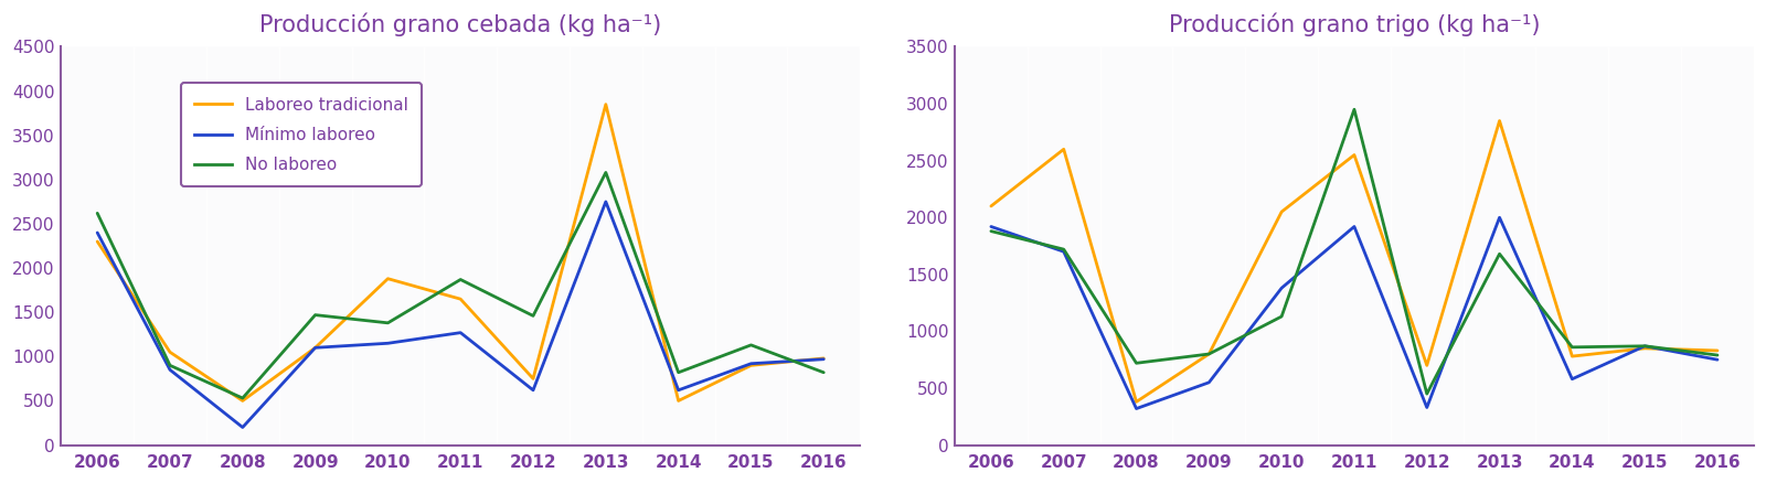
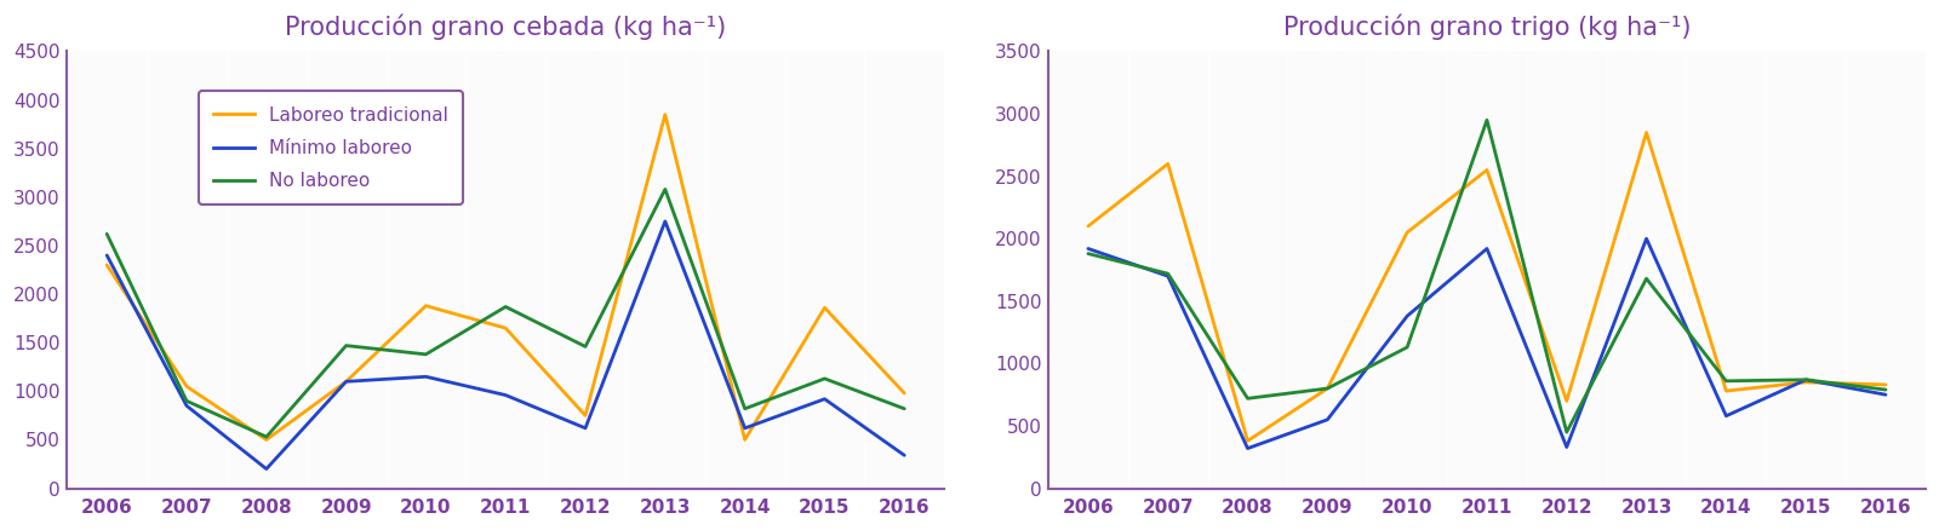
Producción grano cebada (kg ha⁻¹)/Mínimo laboreo/2011: 1270 -> 960
Producción grano cebada (kg ha⁻¹)/Laboreo tradicional/2015: 900 -> 1860
Producción grano cebada (kg ha⁻¹)/Mínimo laboreo/2016: 970 -> 340
